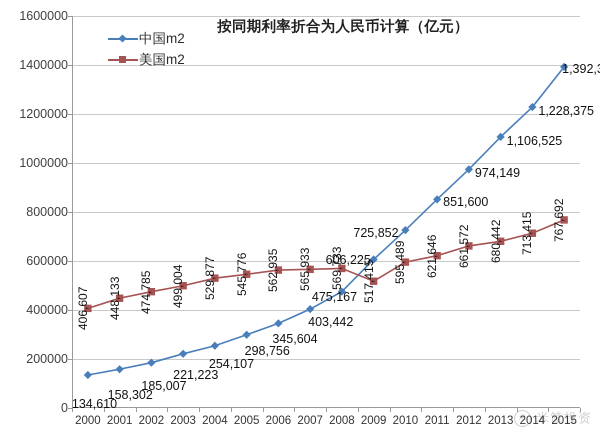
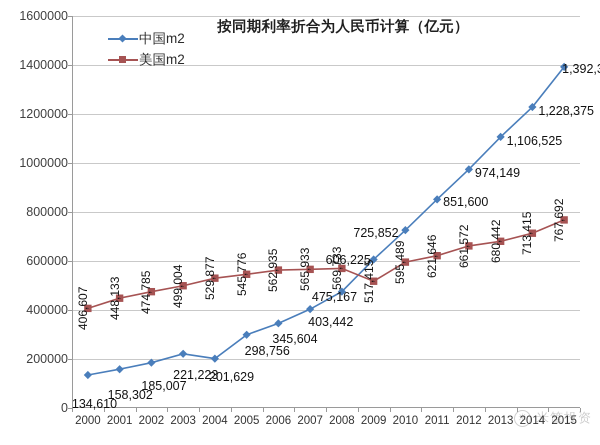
中国m2/2004: 254,107 -> 201,629
